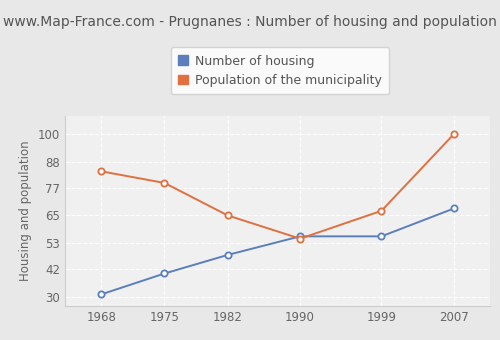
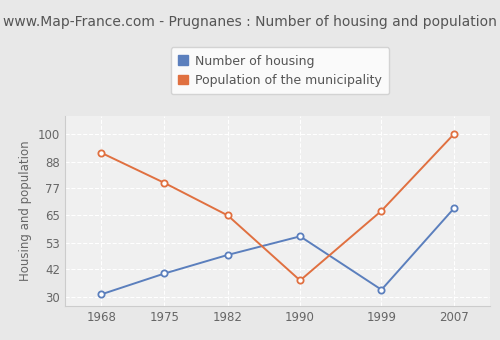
Population of the municipality/1968: 84 -> 92
Population of the municipality/1990: 55 -> 37
Number of housing/1999: 56 -> 33
